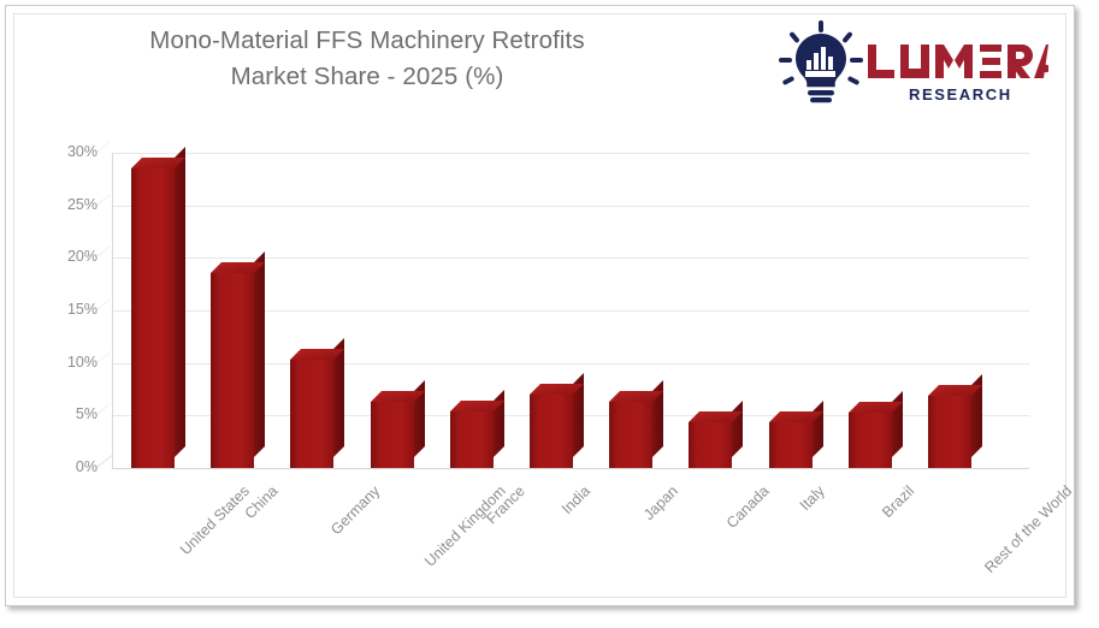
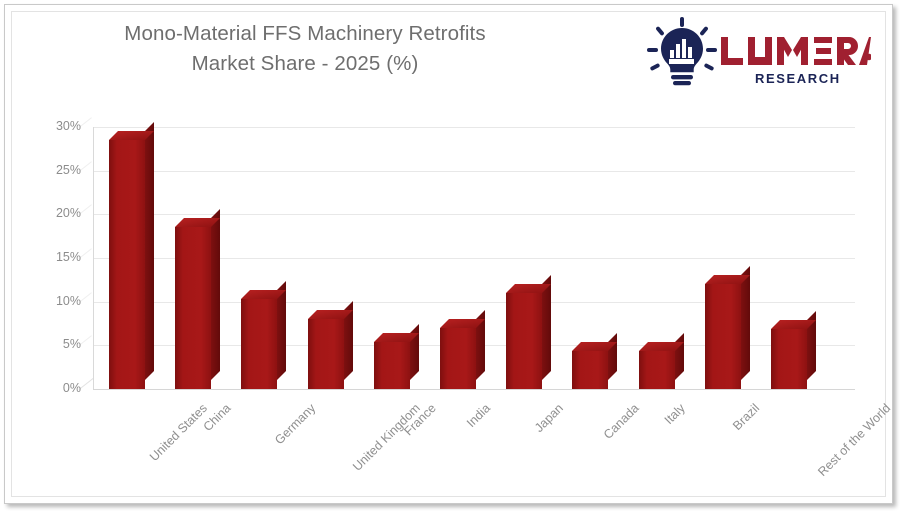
United Kingdom: 6% -> 8%
Japan: 6% -> 11%
Brazil: 5% -> 12%
